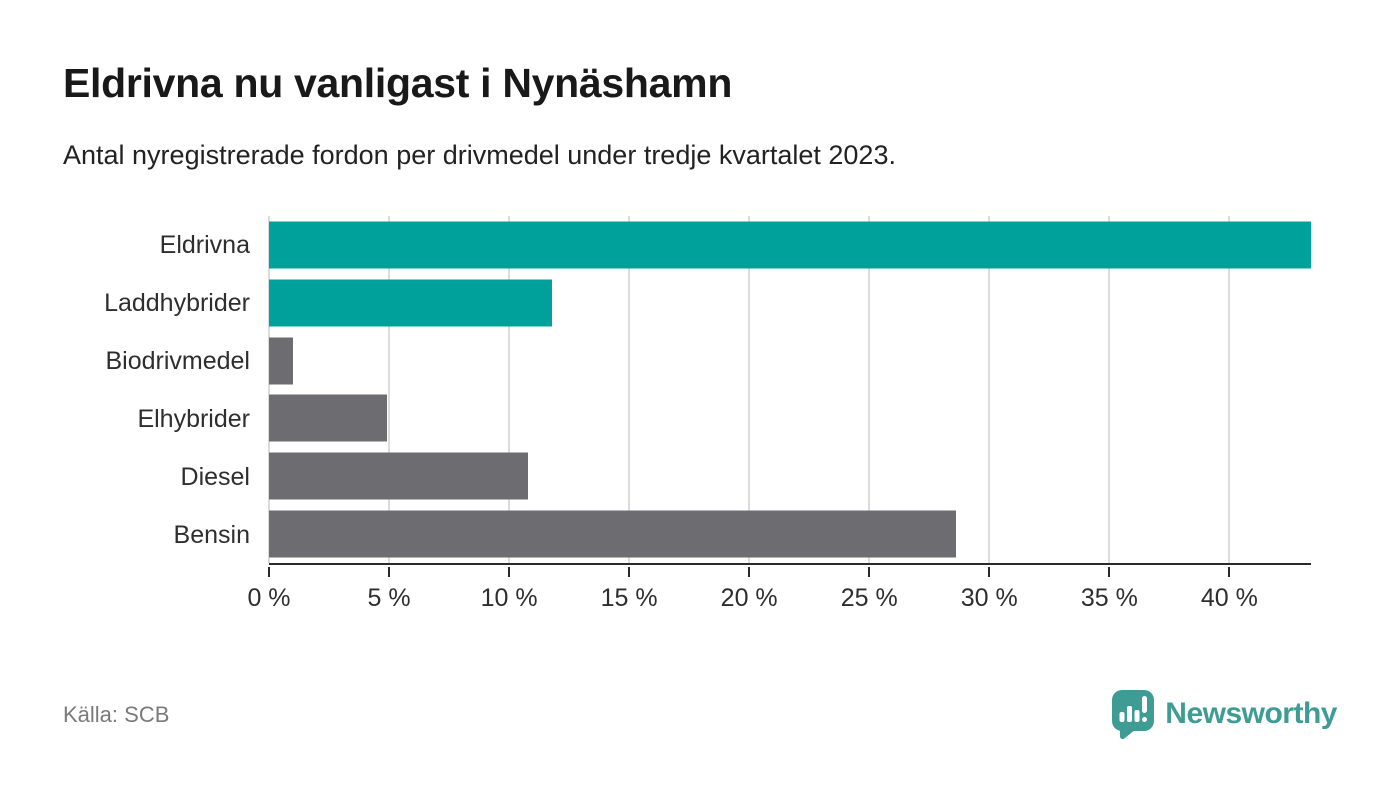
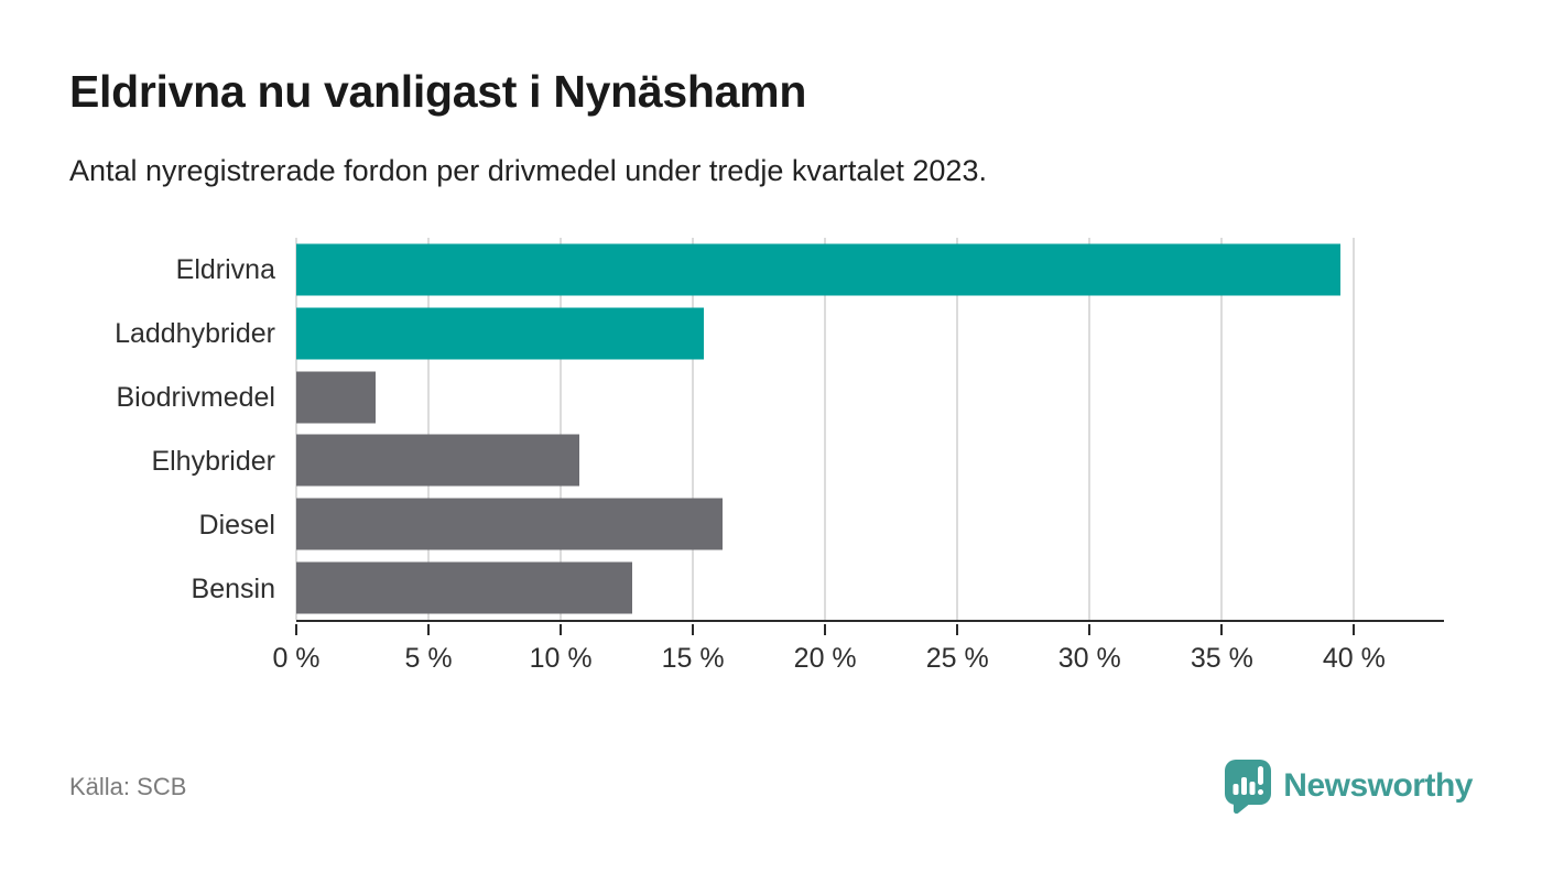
Eldrivna: 43.4% -> 39.5%
Laddhybrider: 11.8% -> 15.4%
Biodrivmedel: 1.0% -> 3.0%
Elhybrider: 4.9% -> 10.7%
Diesel: 10.8% -> 16.1%
Bensin: 28.6% -> 12.7%
